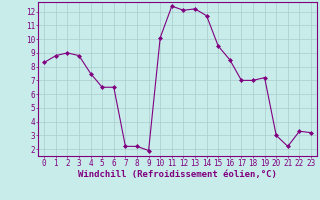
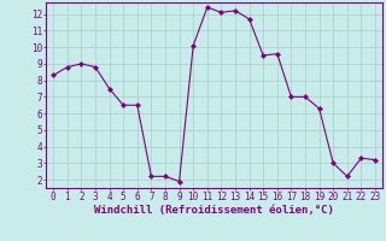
16: 8.5 -> 9.6
19: 7.2 -> 6.3
